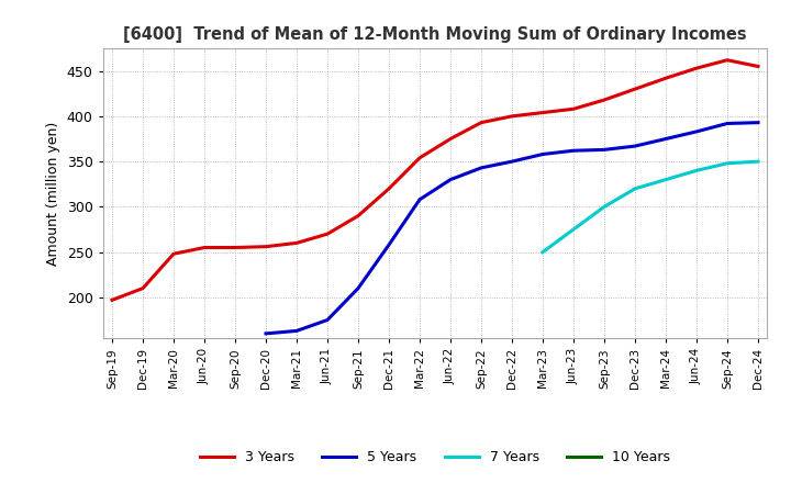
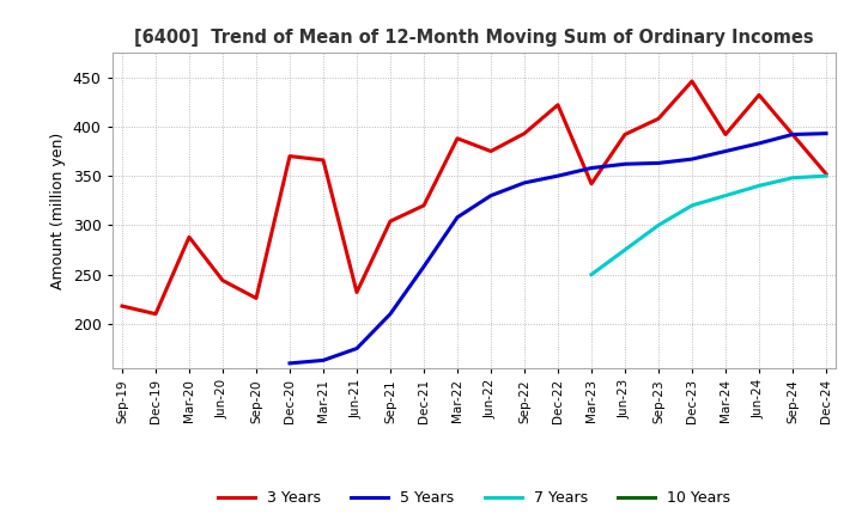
3 Years/Sep-19: 197 -> 218
3 Years/Mar-20: 248 -> 288
3 Years/Jun-20: 255 -> 244
3 Years/Sep-20: 255 -> 226
3 Years/Dec-20: 256 -> 370
3 Years/Mar-21: 260 -> 366
3 Years/Jun-21: 270 -> 232
3 Years/Sep-21: 290 -> 304
3 Years/Mar-22: 354 -> 388
3 Years/Dec-22: 400 -> 422
3 Years/Mar-23: 404 -> 342
3 Years/Jun-23: 408 -> 392
3 Years/Sep-23: 418 -> 408
3 Years/Dec-23: 430 -> 446
3 Years/Mar-24: 442 -> 392
3 Years/Jun-24: 453 -> 432
3 Years/Sep-24: 462 -> 392
3 Years/Dec-24: 455 -> 352
